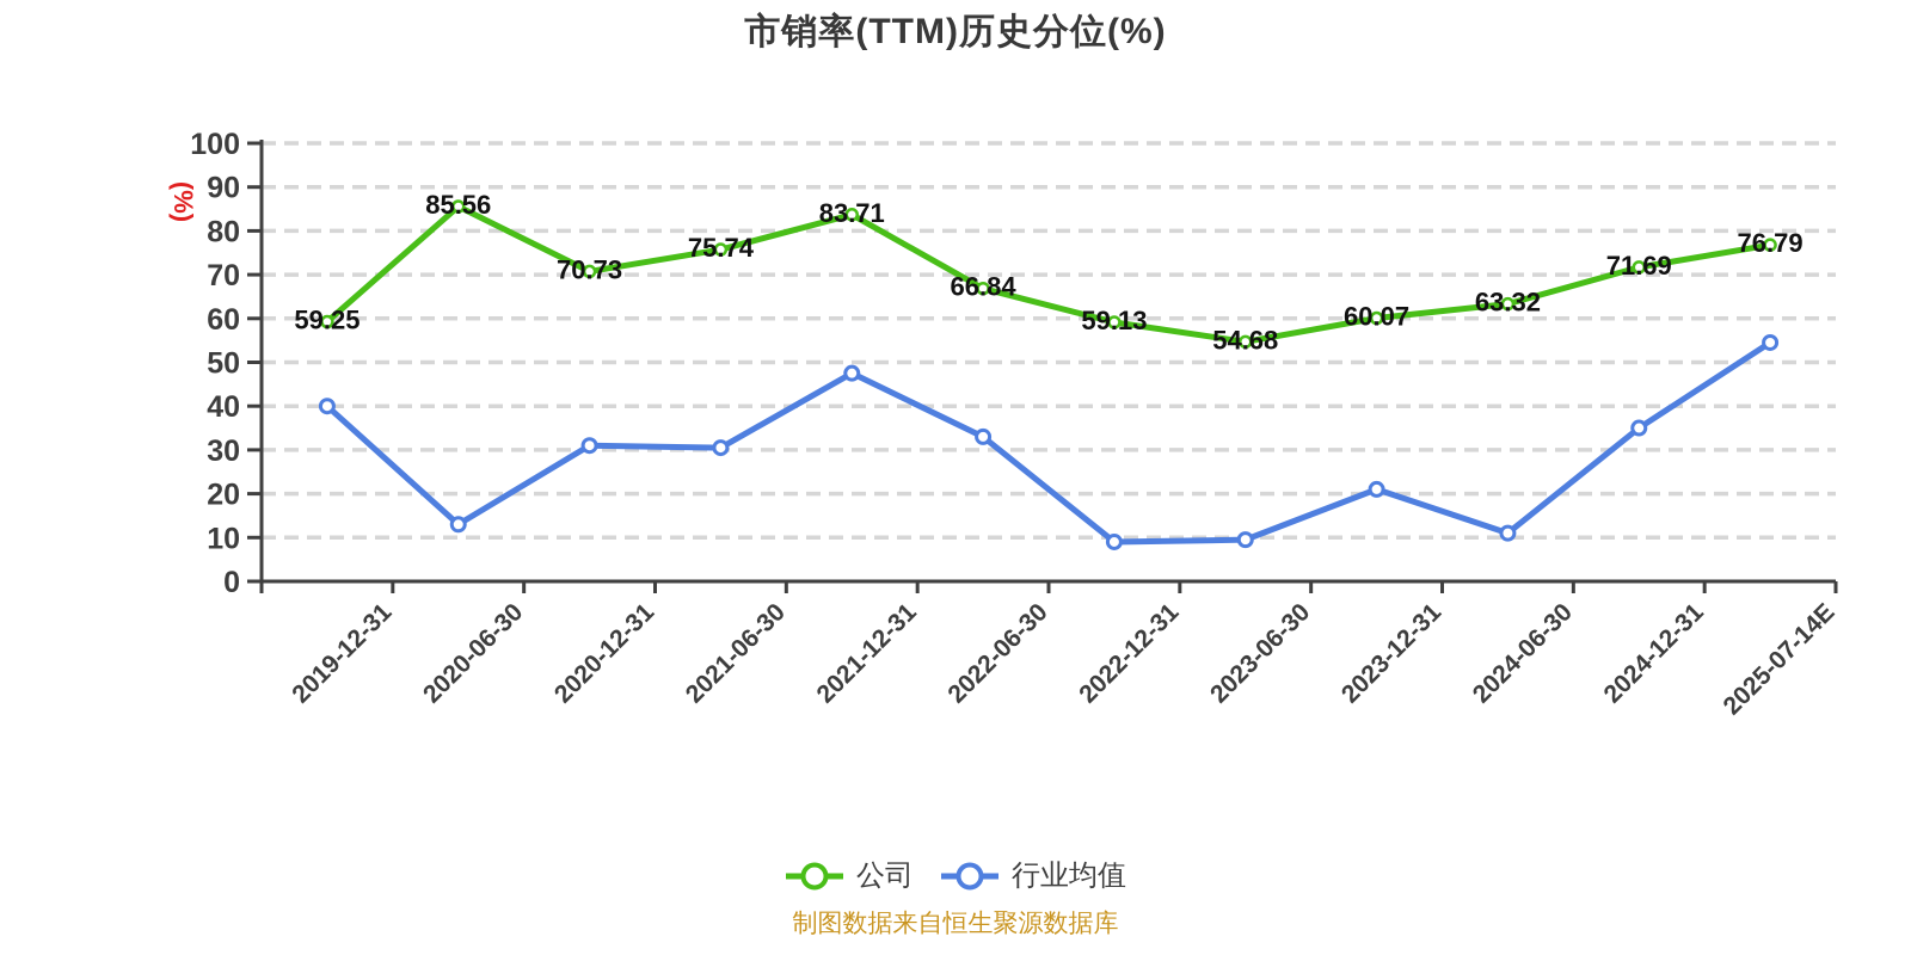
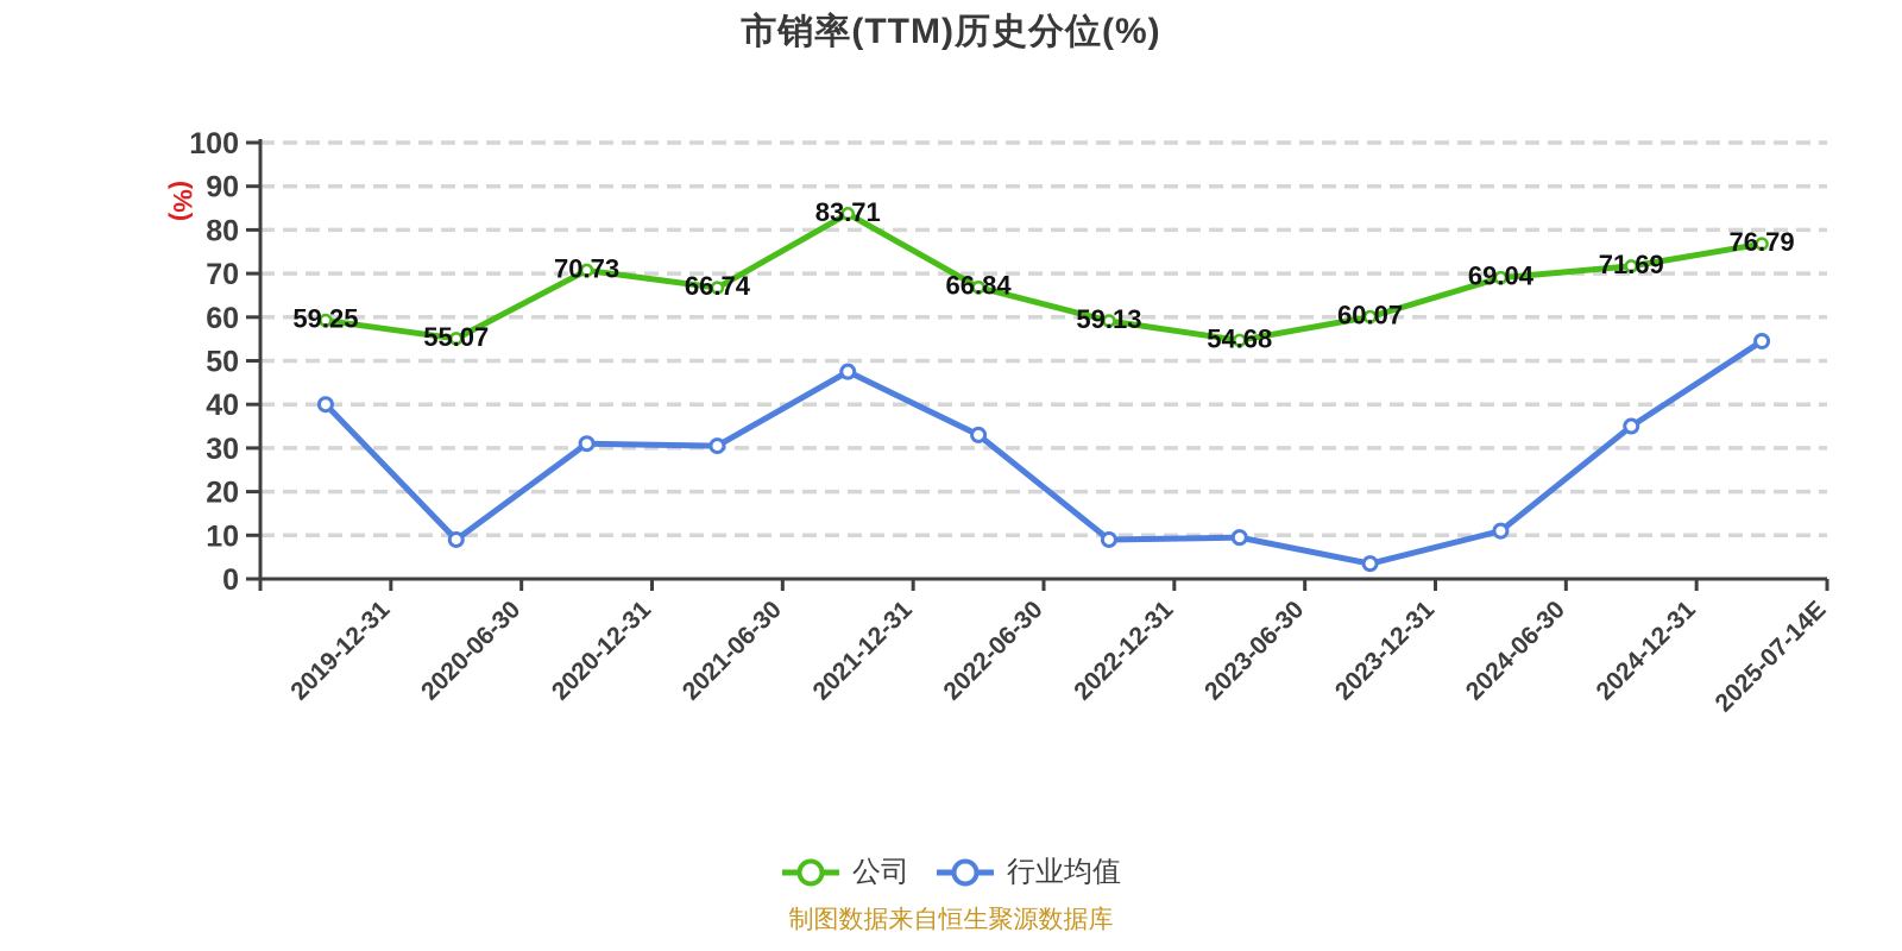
公司/2020-06-30: 85.56 -> 55.07
行业均值/2020-06-30: 13 -> 9
公司/2021-06-30: 75.74 -> 66.74
行业均值/2023-12-31: 21 -> 4
公司/2024-06-30: 63.32 -> 69.04
